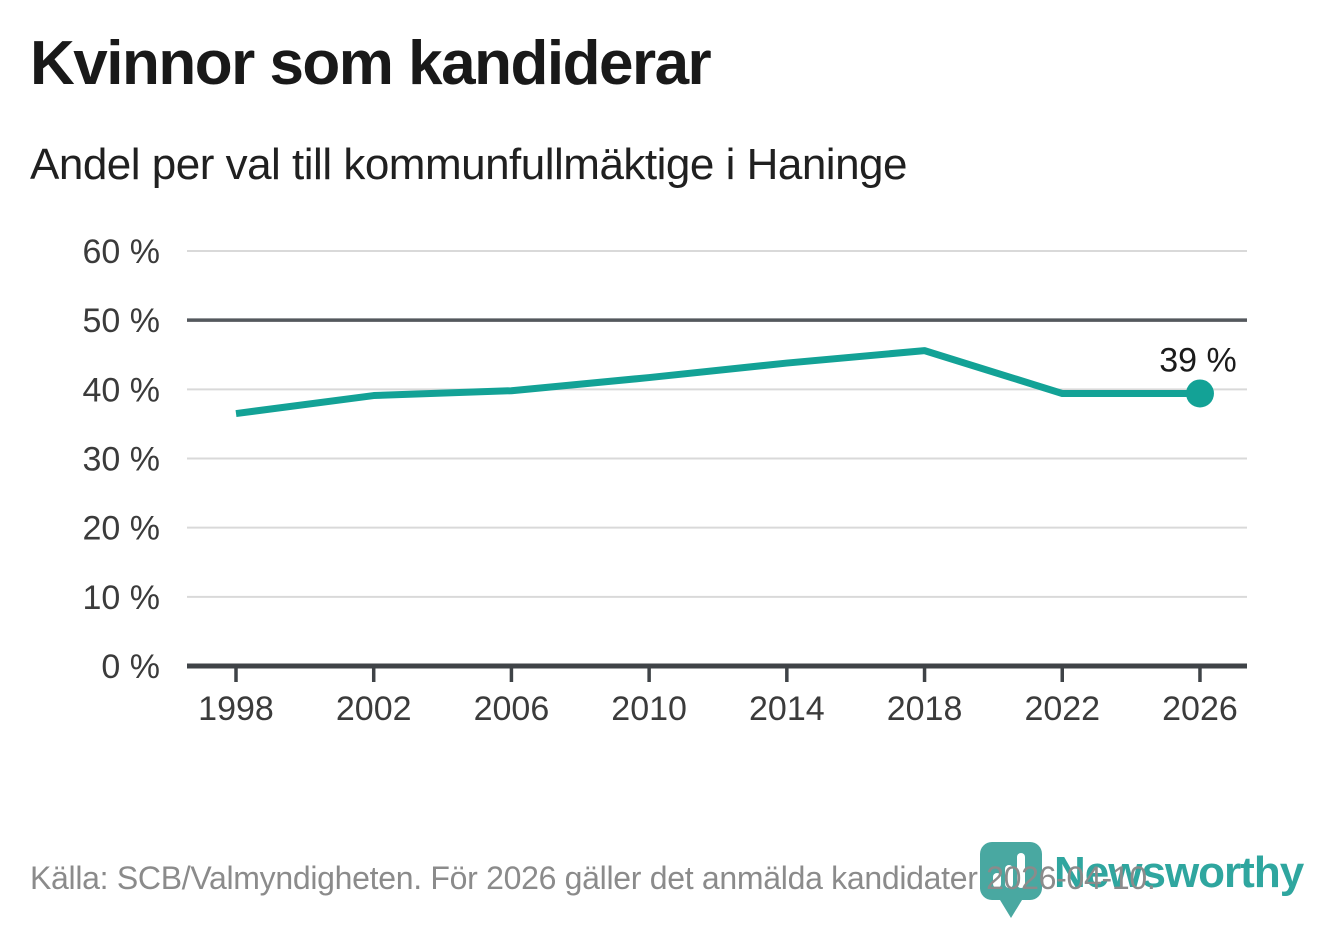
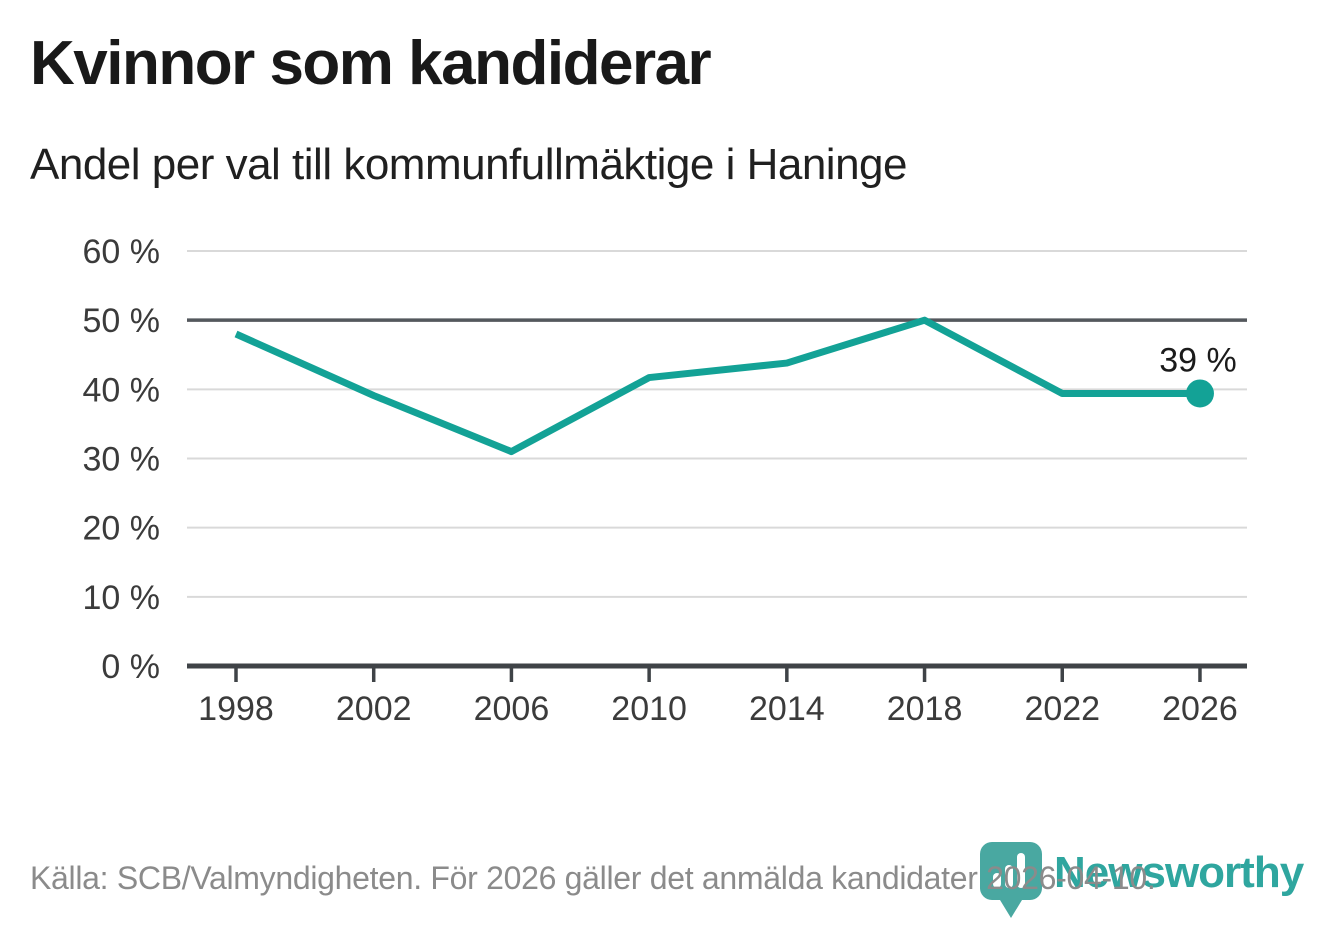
1998: 36% -> 48%
2006: 40% -> 31%
2018: 46% -> 50%
